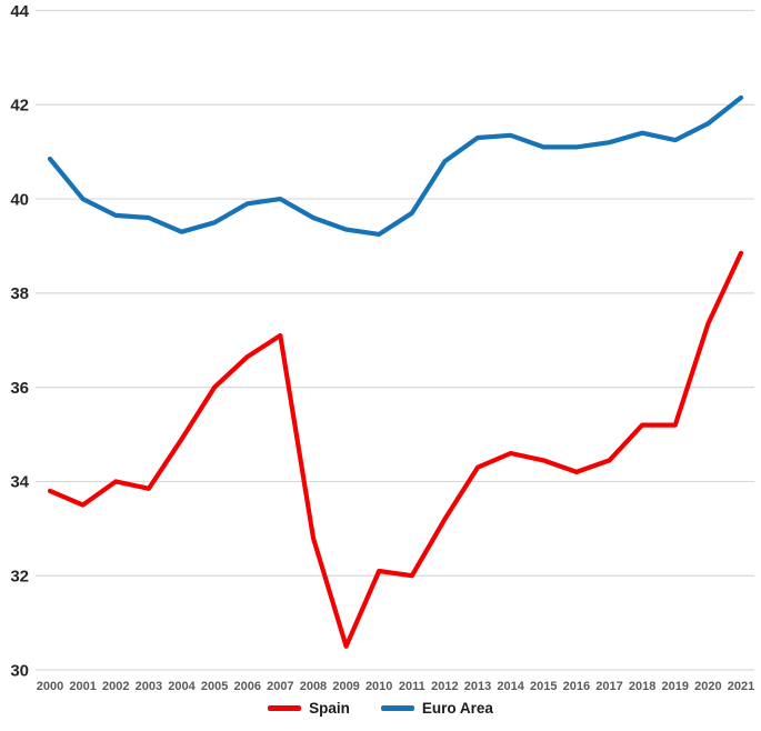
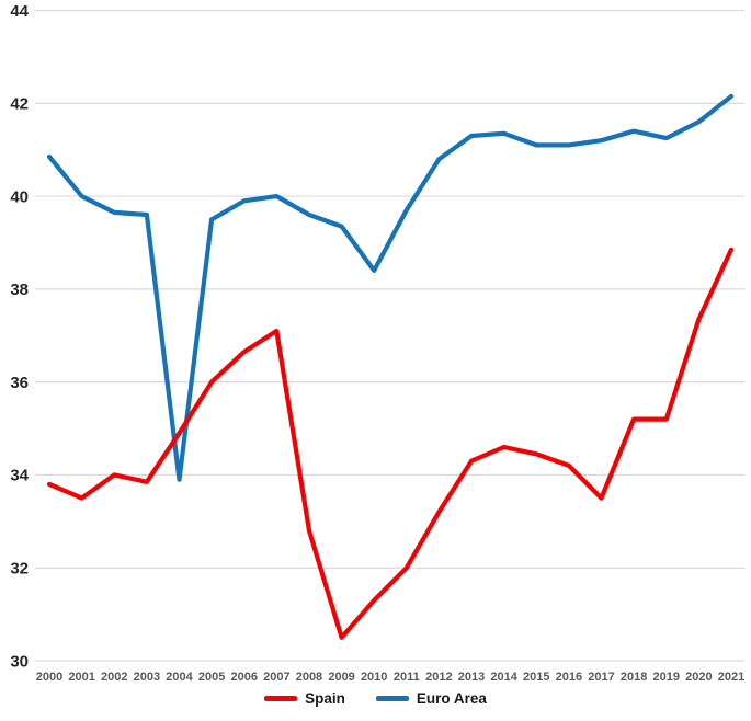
Euro Area/2004: 39.3 -> 33.9
Spain/2010: 32.1 -> 31.3
Euro Area/2010: 39.2 -> 38.4
Spain/2017: 34.5 -> 33.5
